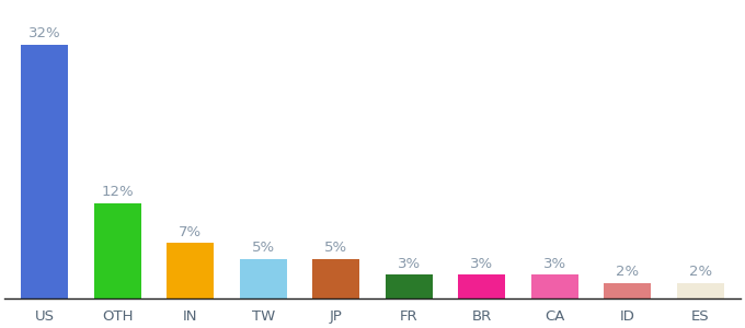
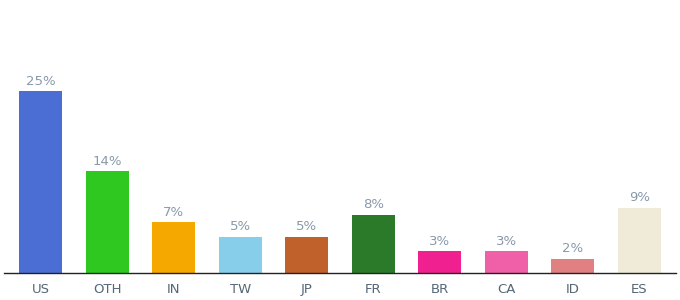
US: 32% -> 25%
OTH: 12% -> 14%
FR: 3% -> 8%
ES: 2% -> 9%
